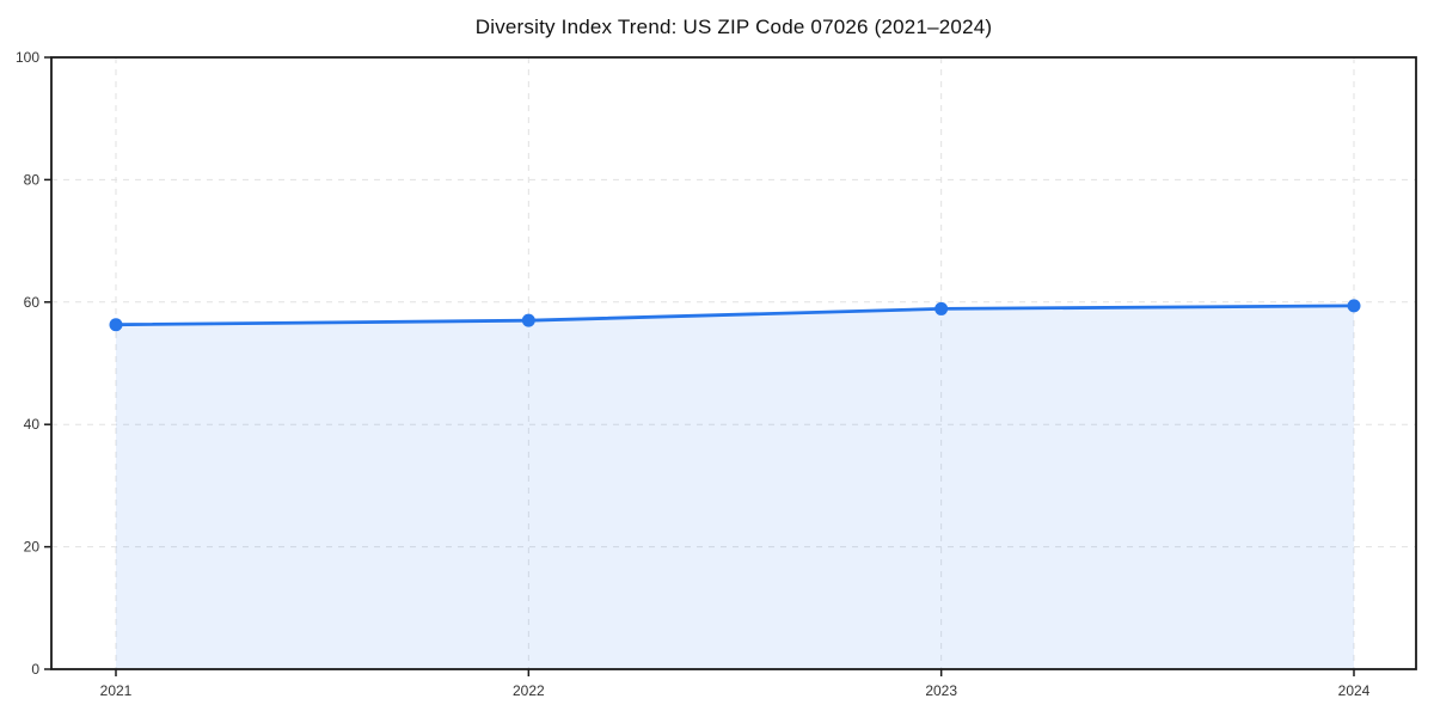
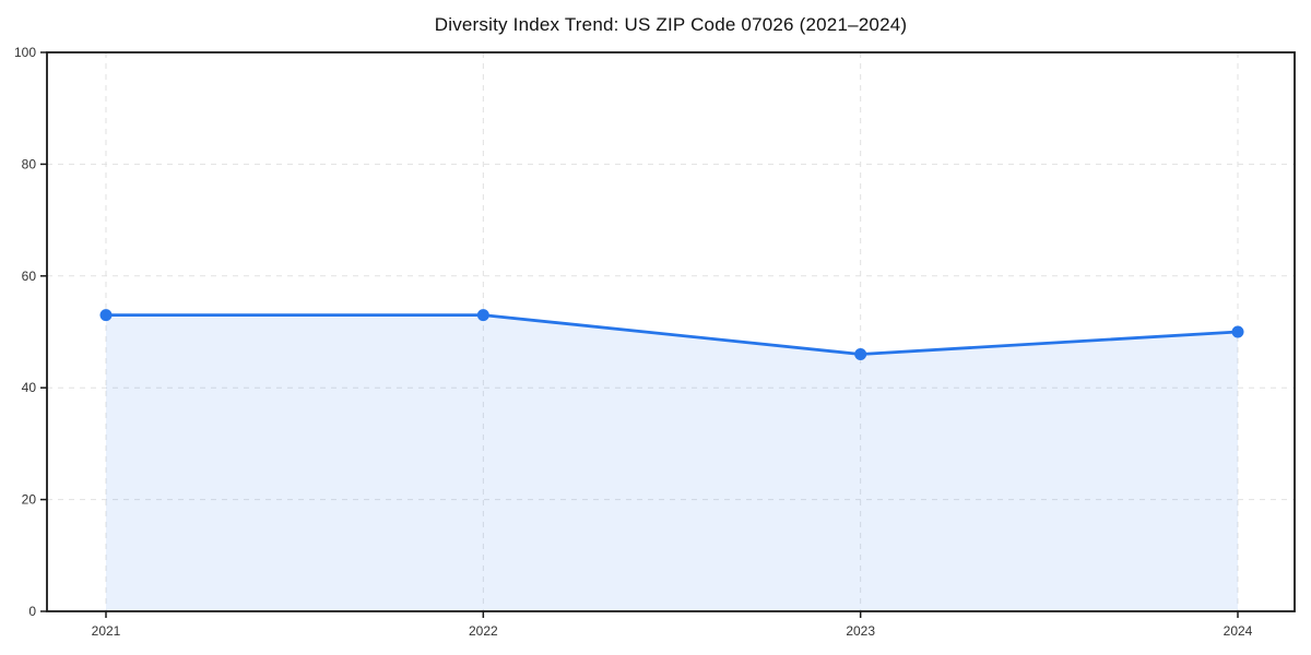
2021: 56 -> 53
2022: 57 -> 53
2023: 59 -> 46
2024: 59 -> 50
